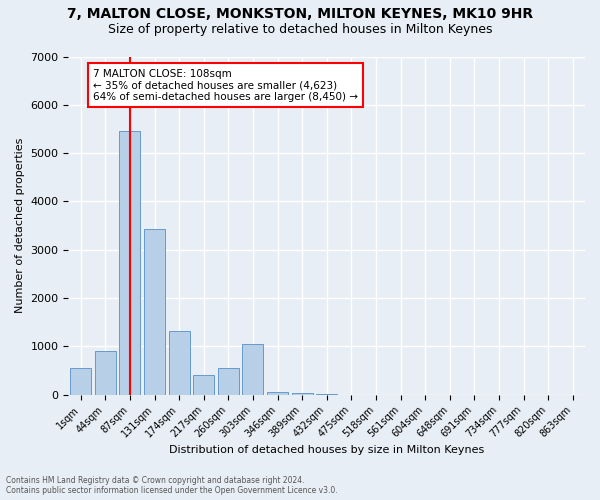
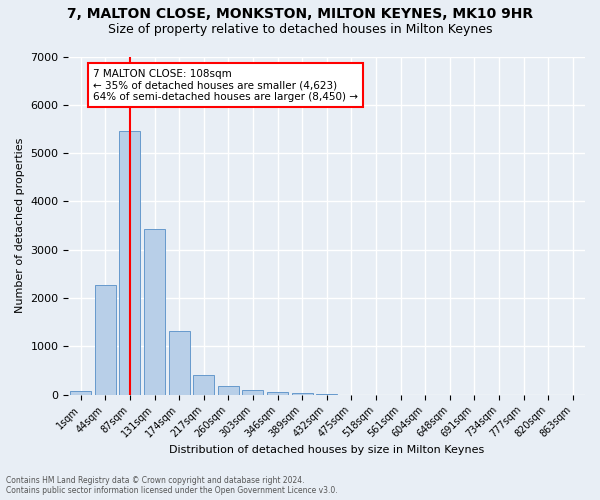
1sqm: 550 -> 70
44sqm: 900 -> 2280
260sqm: 550 -> 180
303sqm: 1050 -> 100
